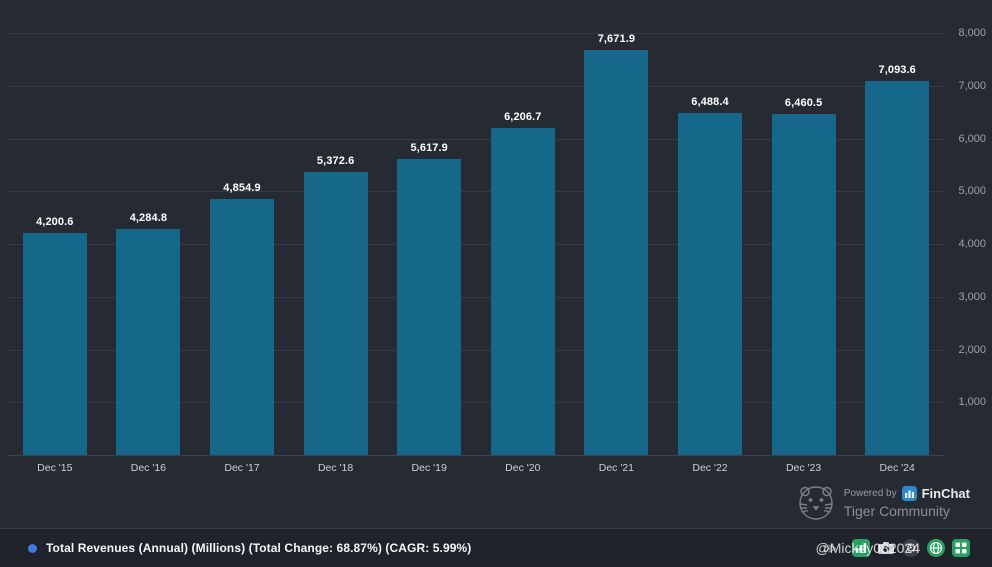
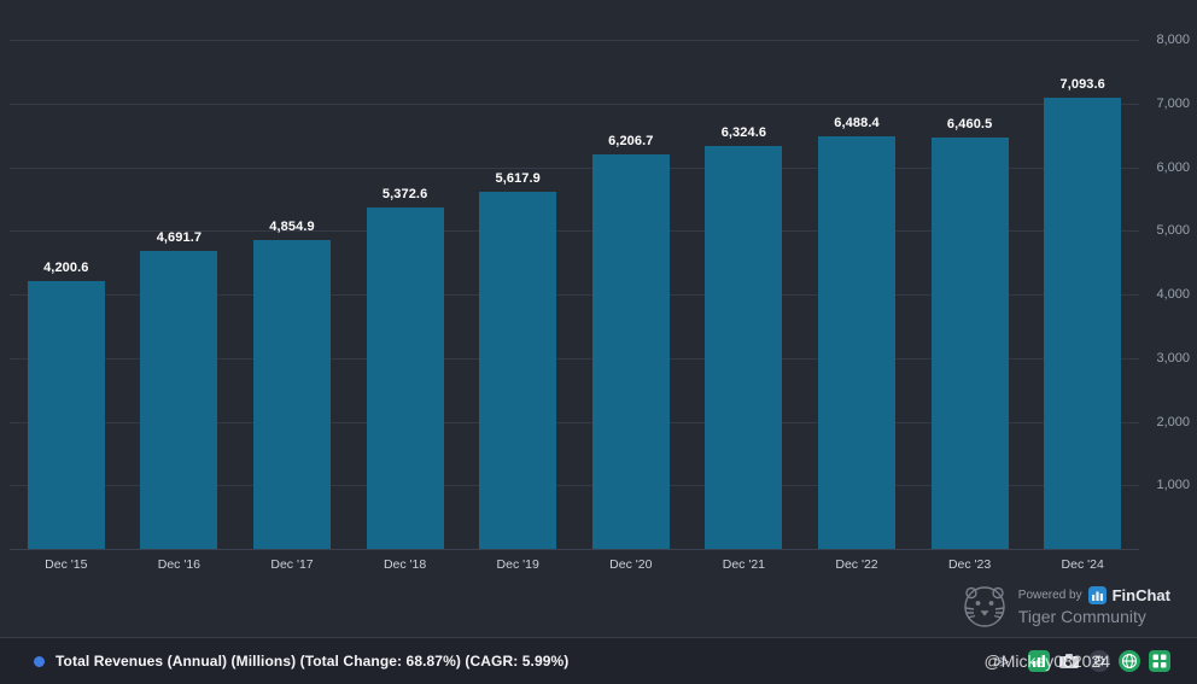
Dec '16: 4,284.8 -> 4,691.7
Dec '21: 7,671.9 -> 6,324.6
